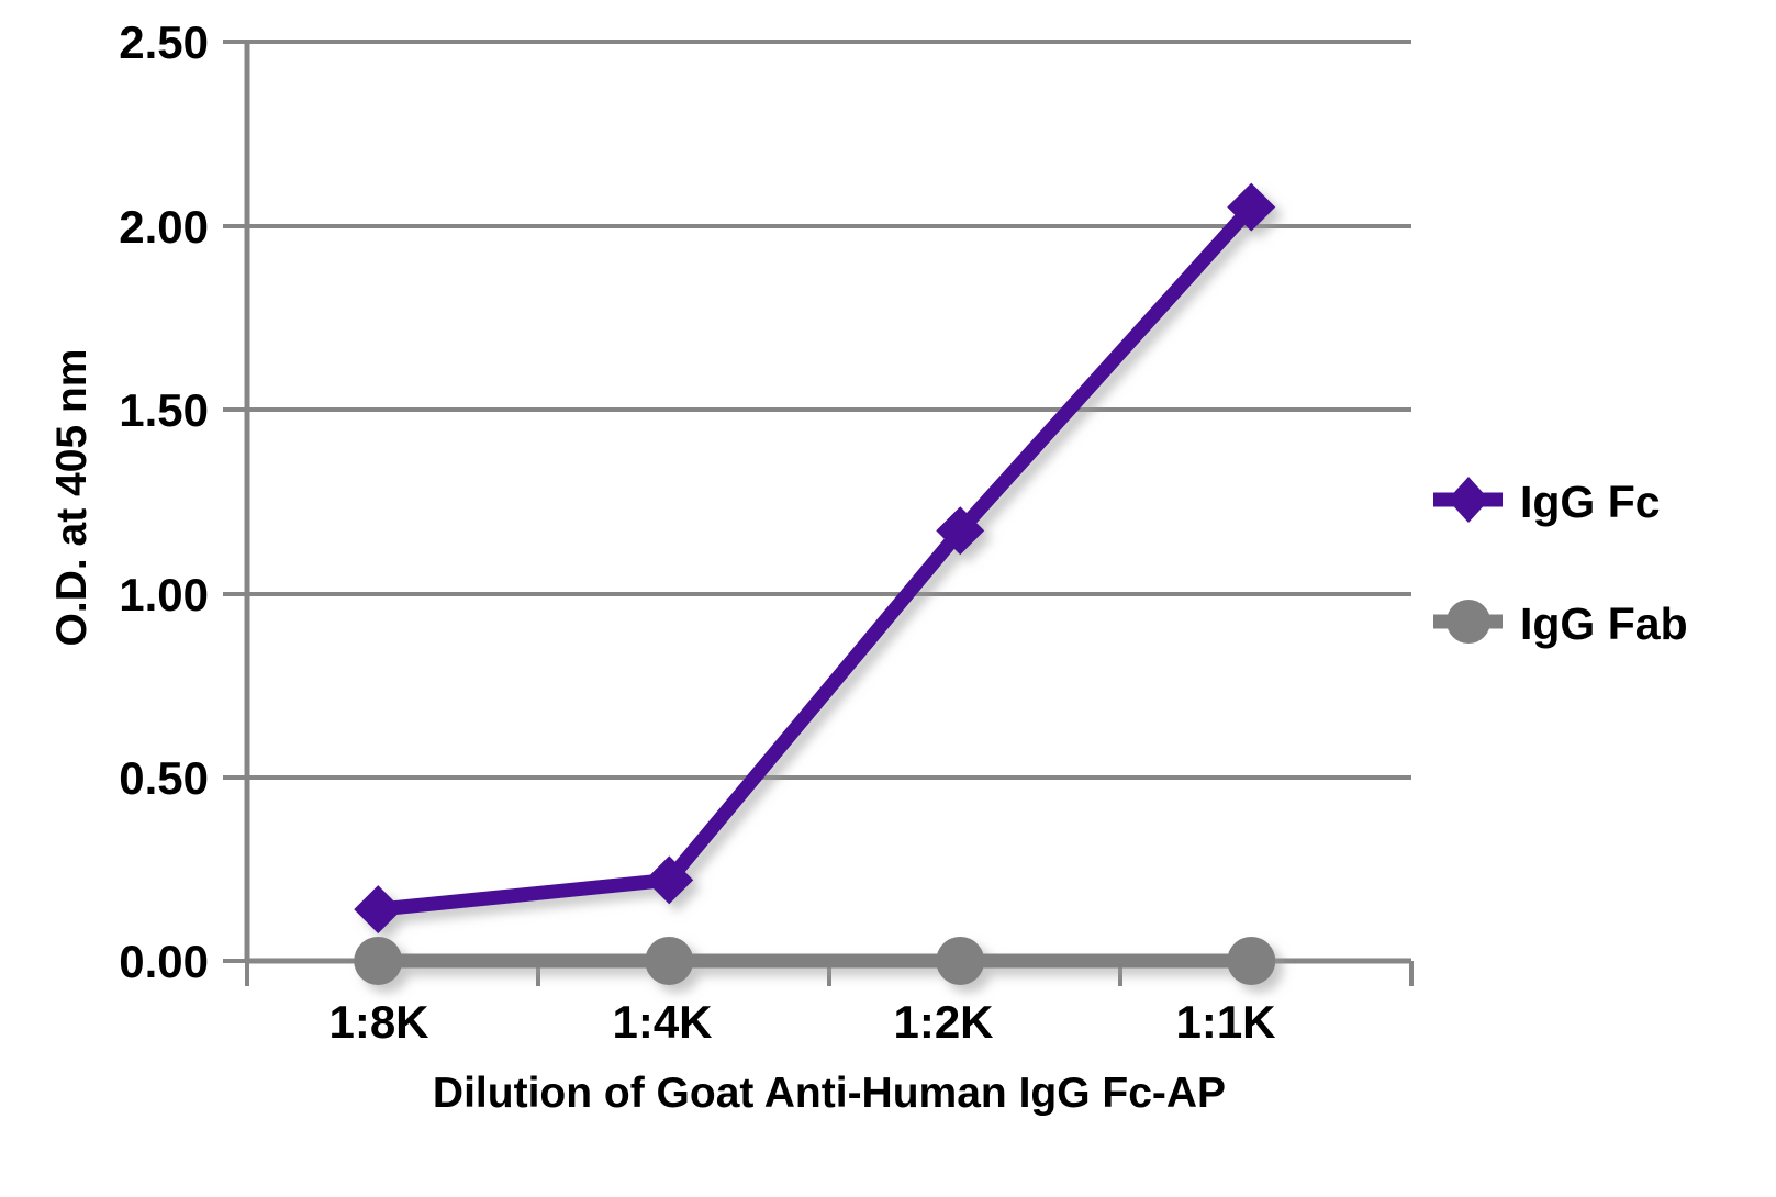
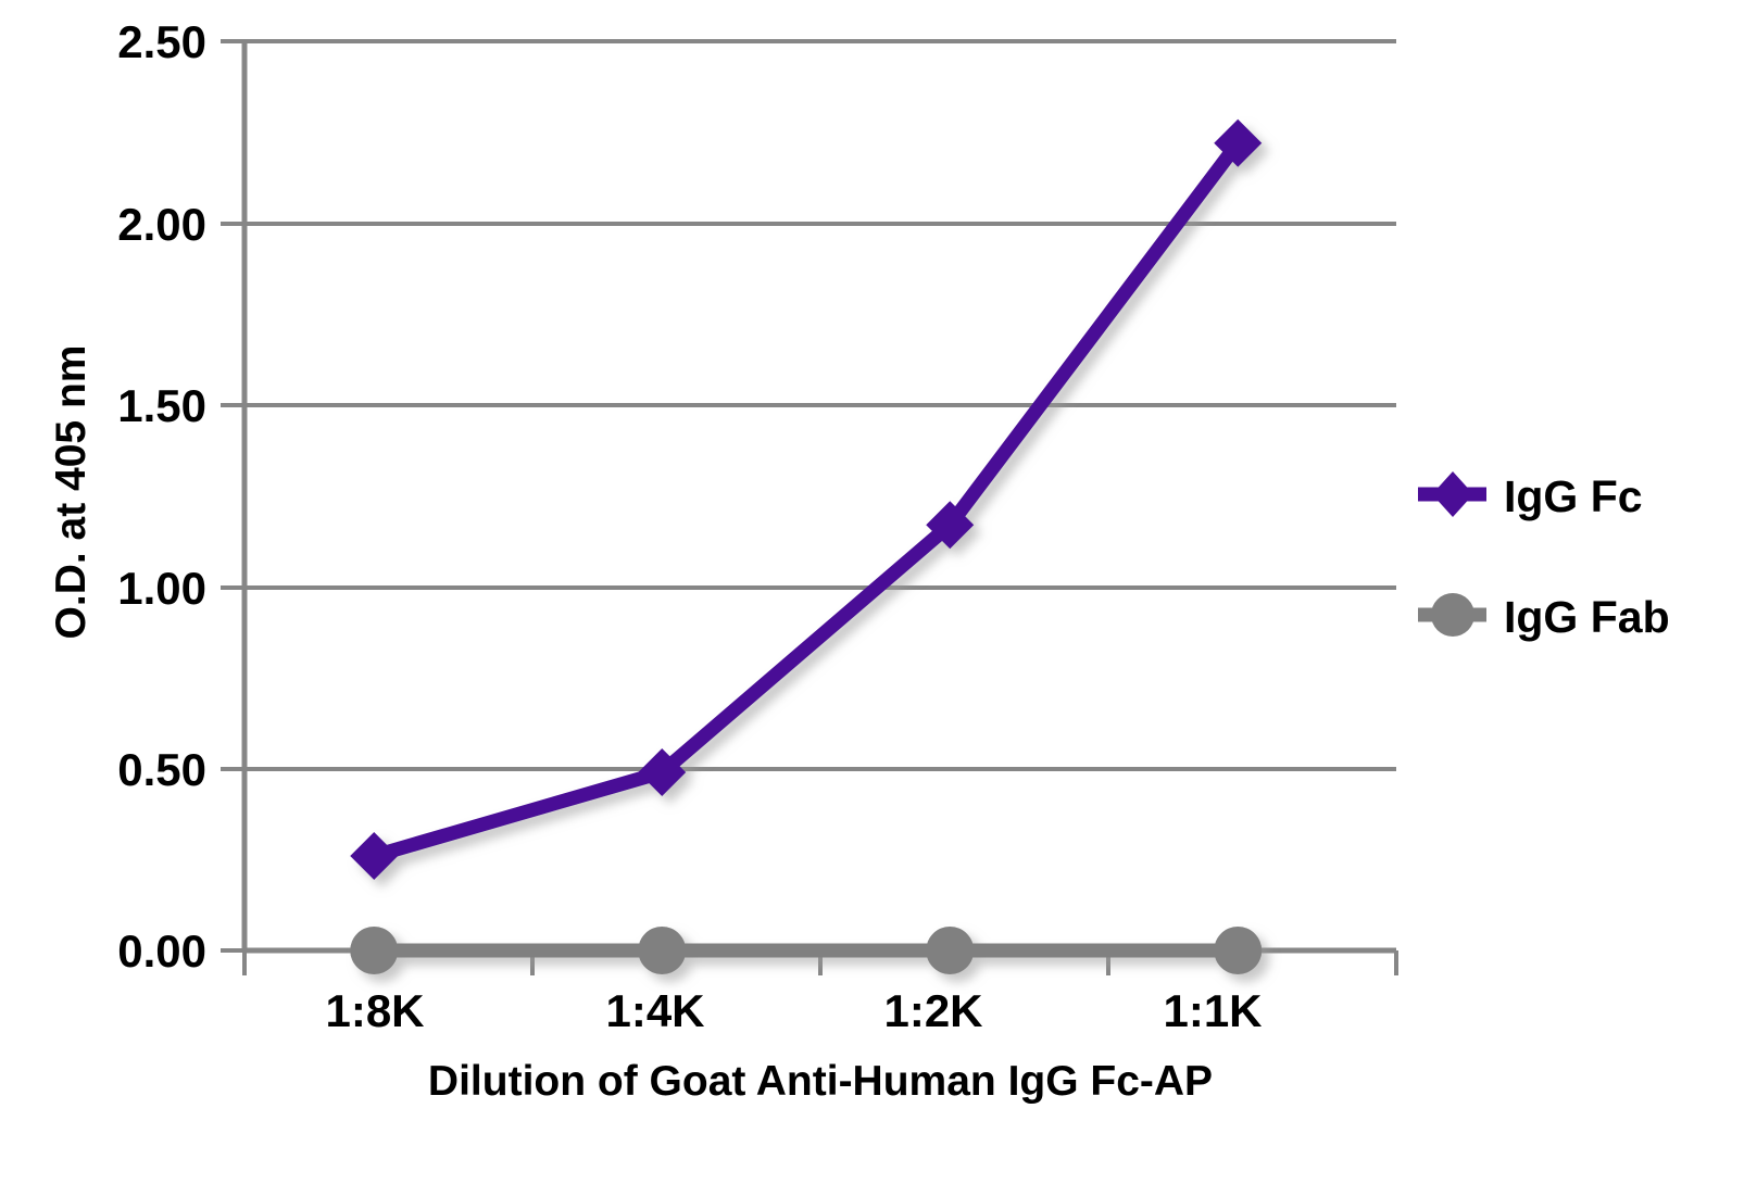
IgG Fc/1:8K: 0.14 -> 0.26
IgG Fc/1:4K: 0.22 -> 0.49
IgG Fc/1:1K: 2.05 -> 2.22
